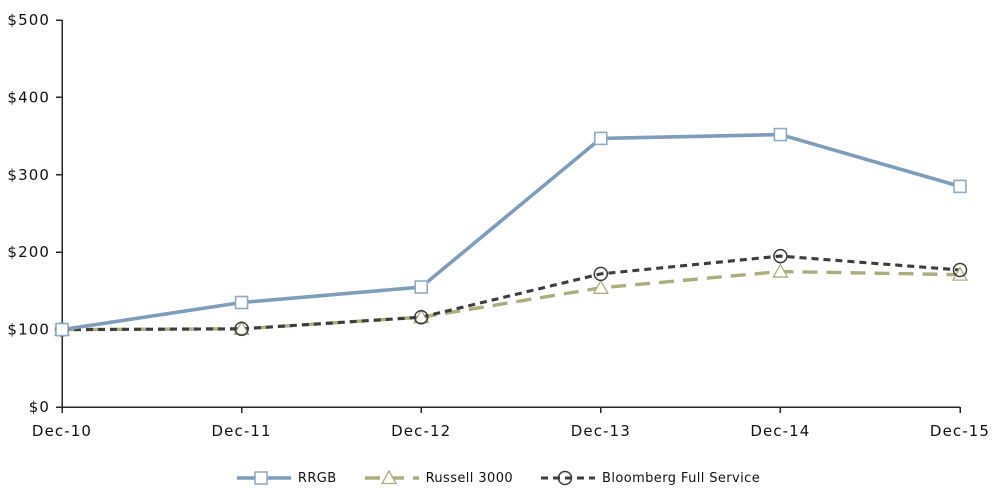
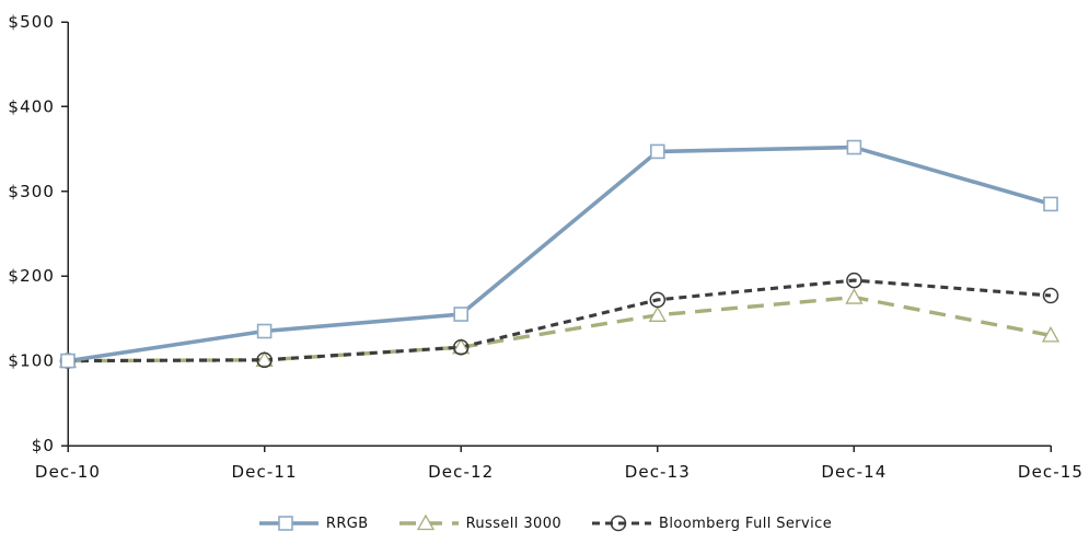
Russell 3000/Dec-15: $170 -> $130
